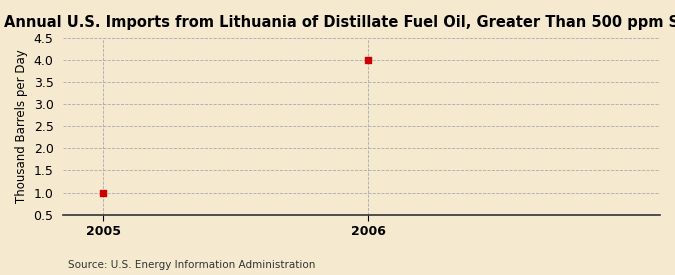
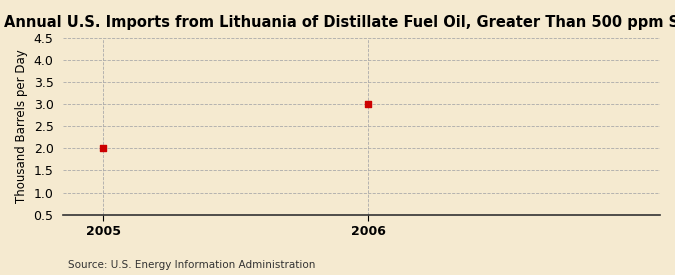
2005: 1 -> 2
2006: 4 -> 3
